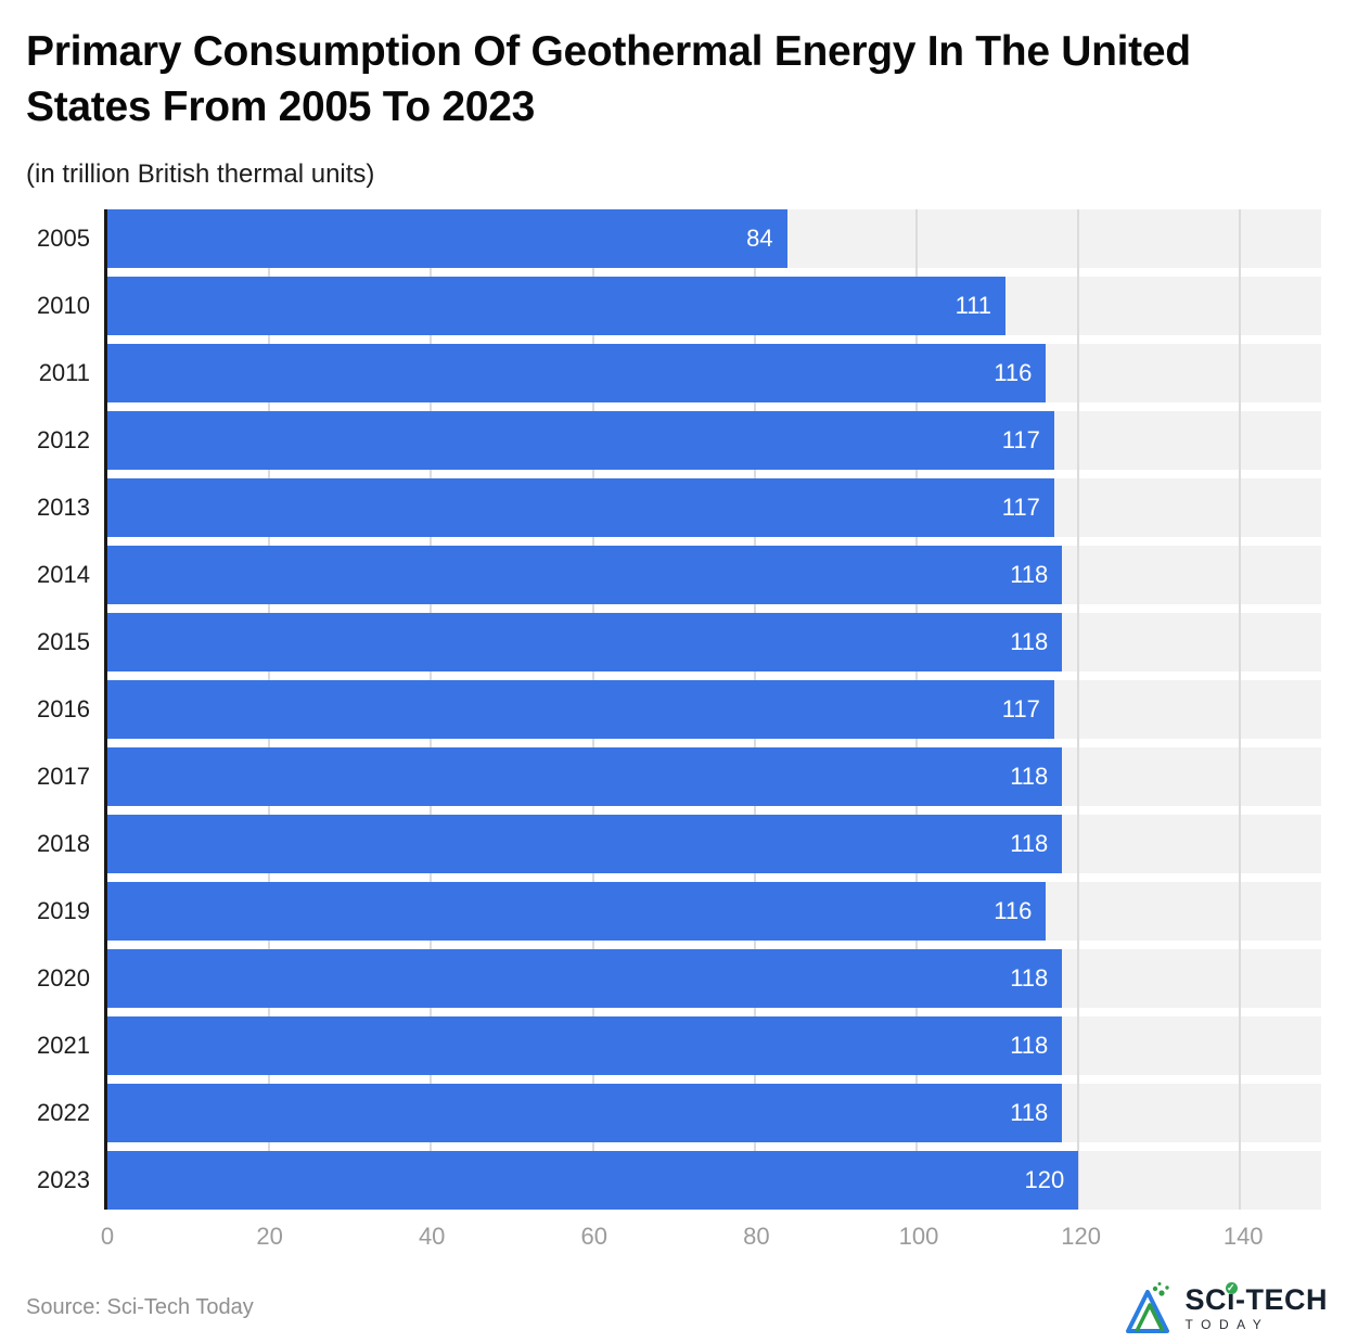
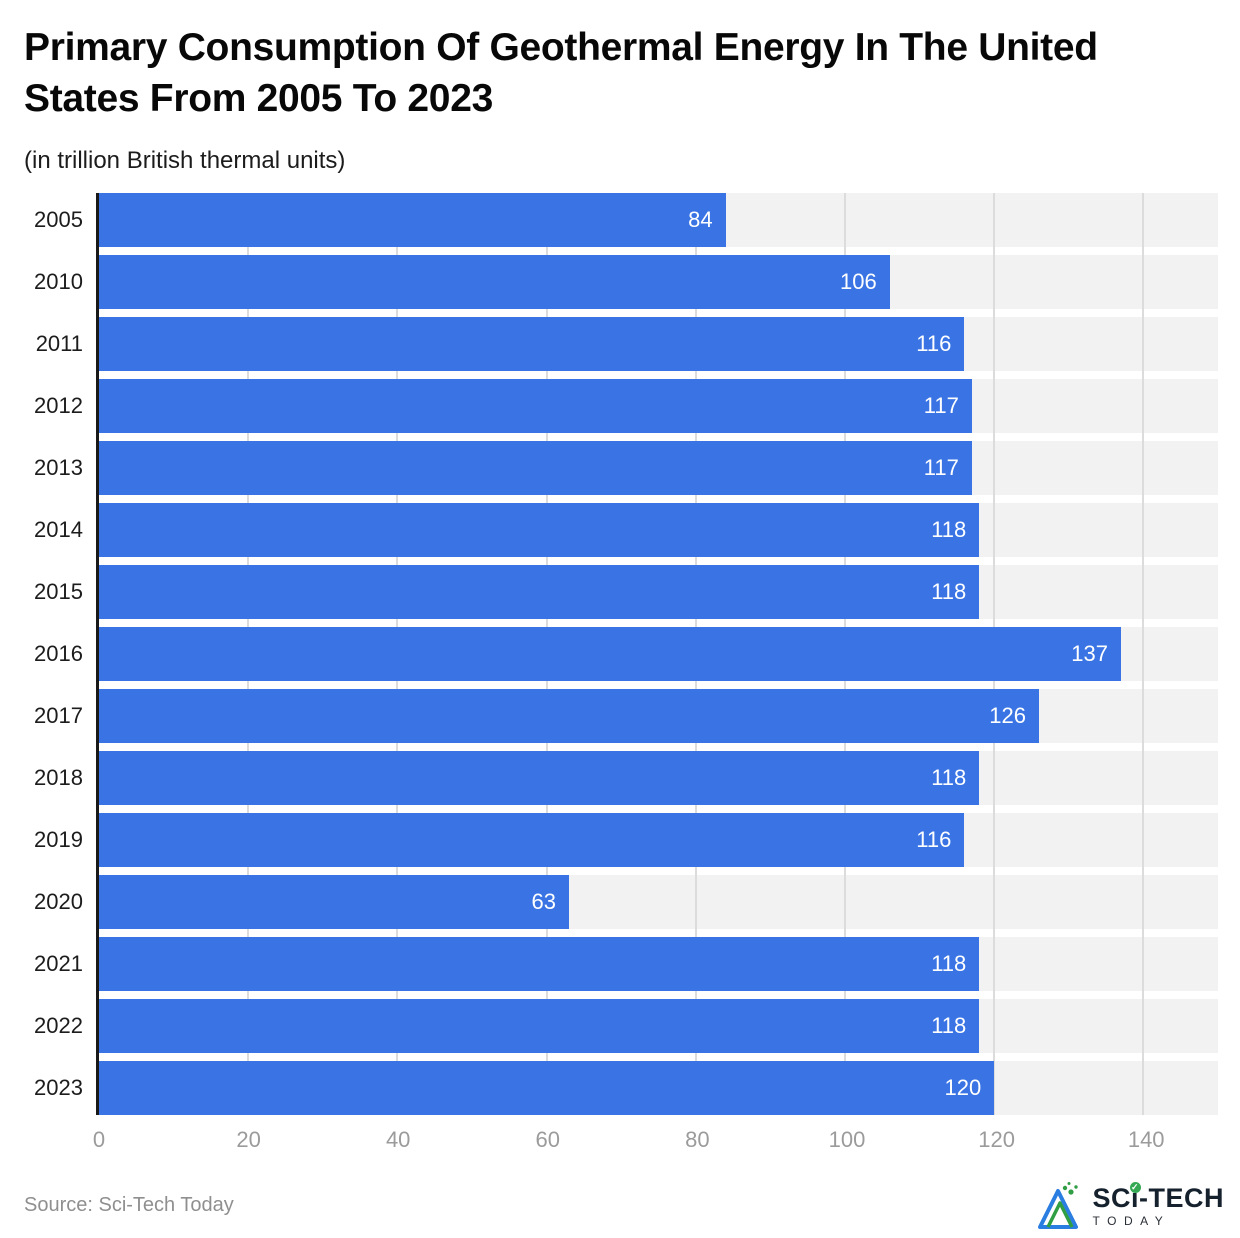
2010: 111 -> 106
2016: 117 -> 137
2017: 118 -> 126
2020: 118 -> 63
